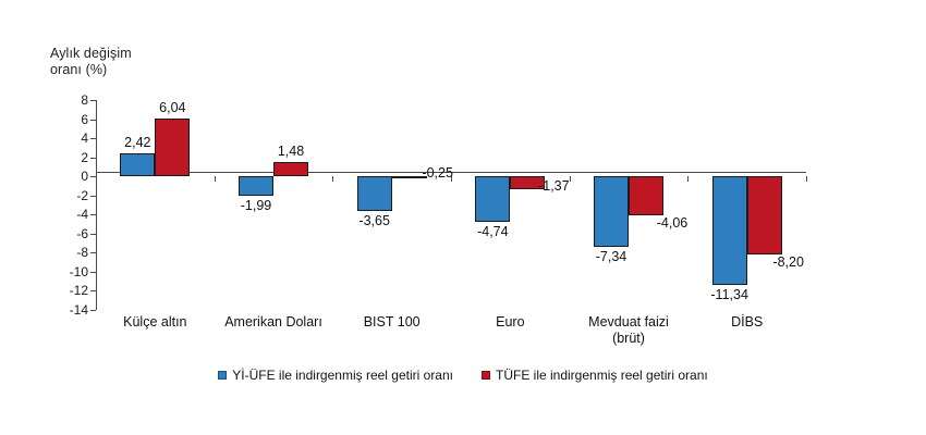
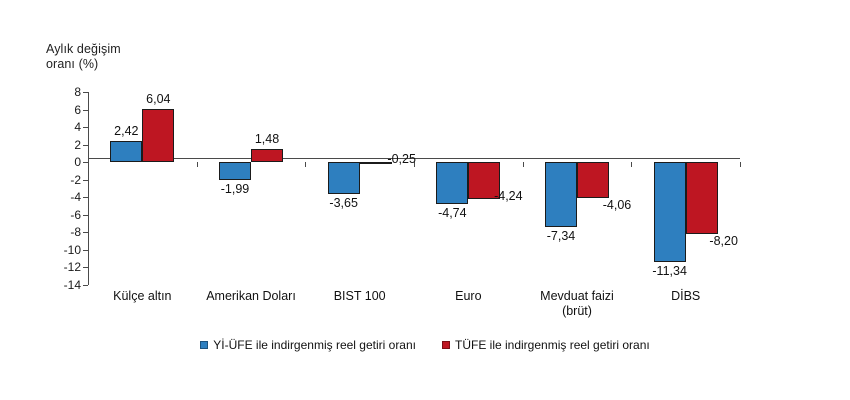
TÜFE ile indirgenmiş reel getiri oranı/Euro: -1,37 -> -4,24
